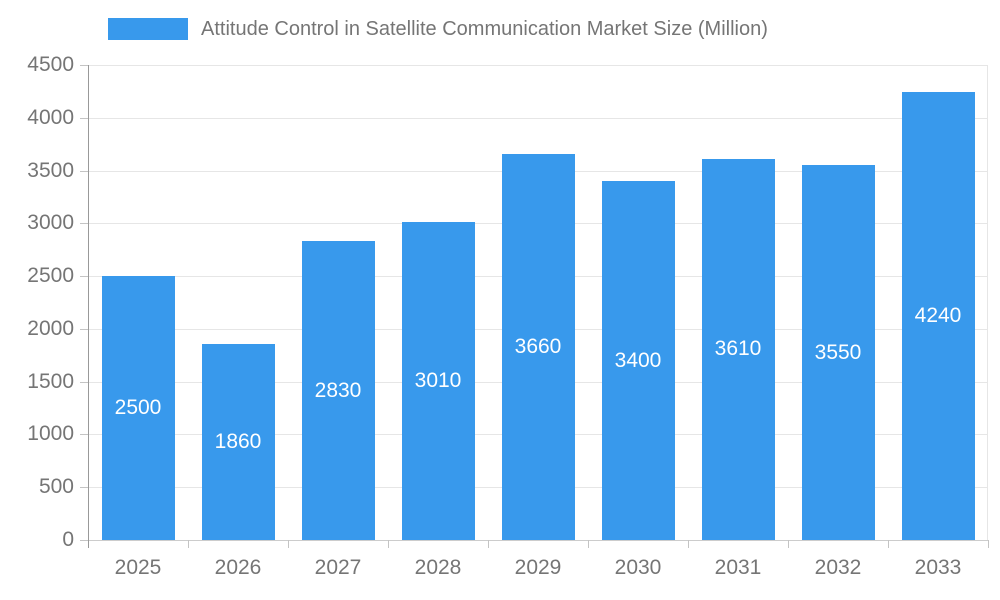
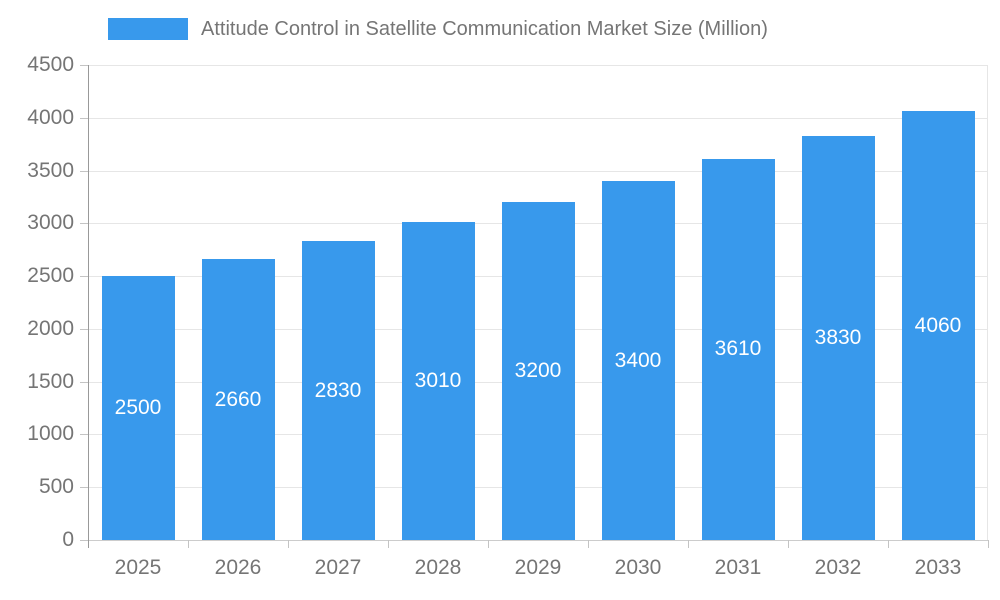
2026: 1860 -> 2660
2029: 3660 -> 3200
2032: 3550 -> 3830
2033: 4240 -> 4060
